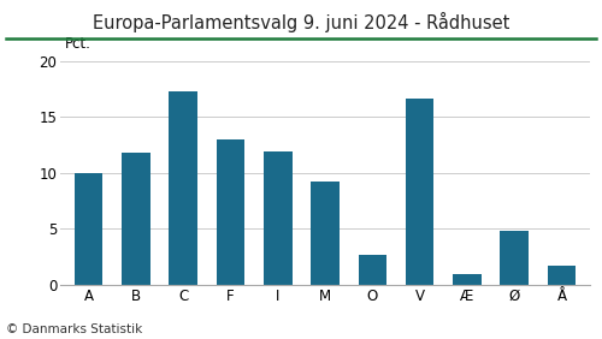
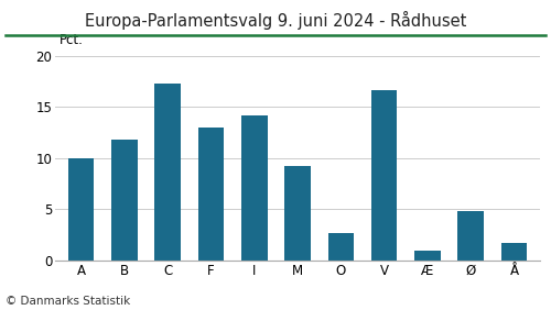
I: 11.9 -> 14.2
